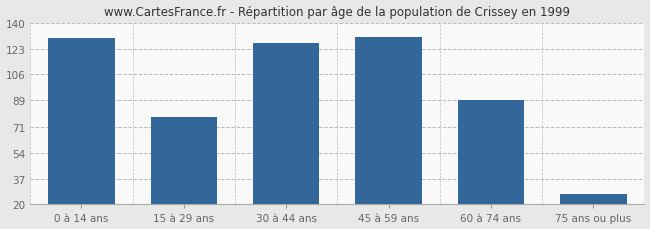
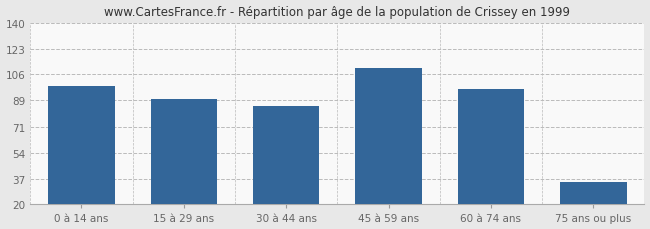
0 à 14 ans: 130 -> 98
15 à 29 ans: 78 -> 90
30 à 44 ans: 127 -> 85
45 à 59 ans: 131 -> 110
60 à 74 ans: 89 -> 96
75 ans ou plus: 27 -> 35
